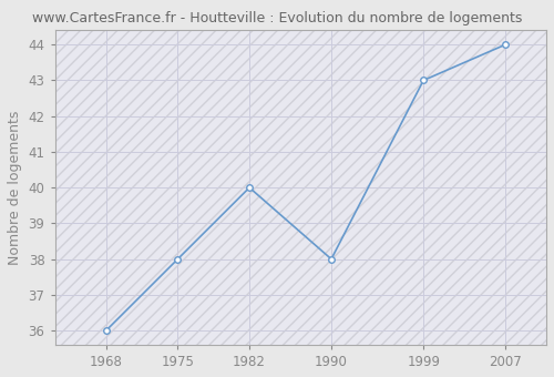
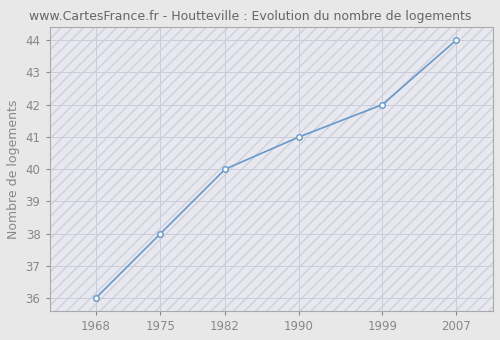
1990: 38 -> 41
1999: 43 -> 42
